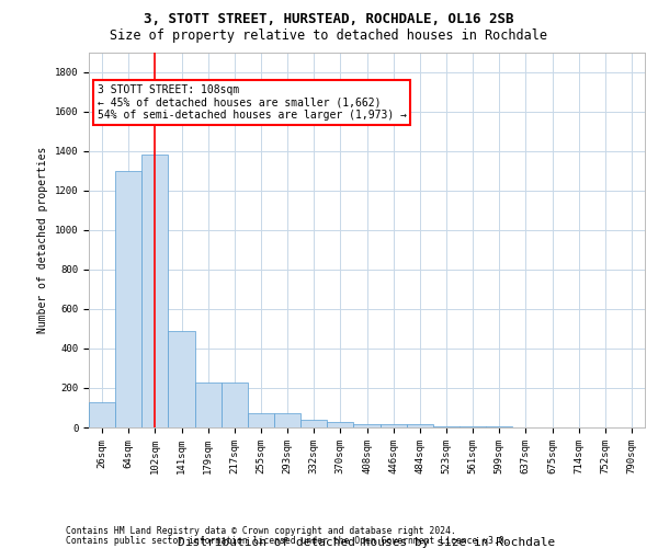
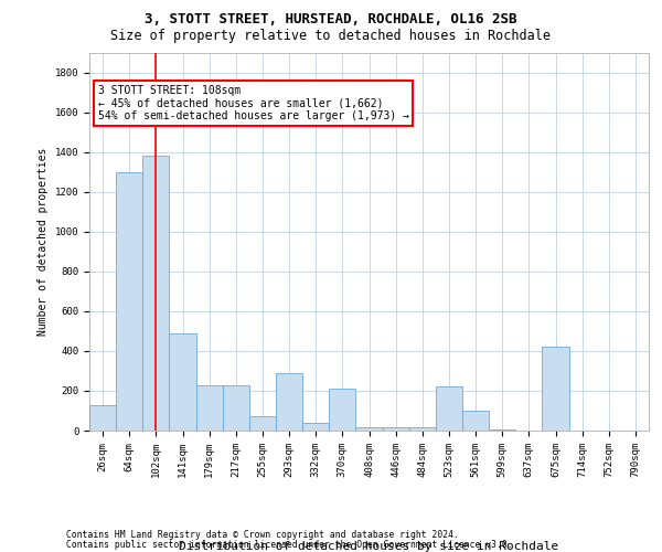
293sqm: 70 -> 290
370sqm: 20 -> 210
523sqm: 0 -> 220
561sqm: 0 -> 100
675sqm: 0 -> 420
